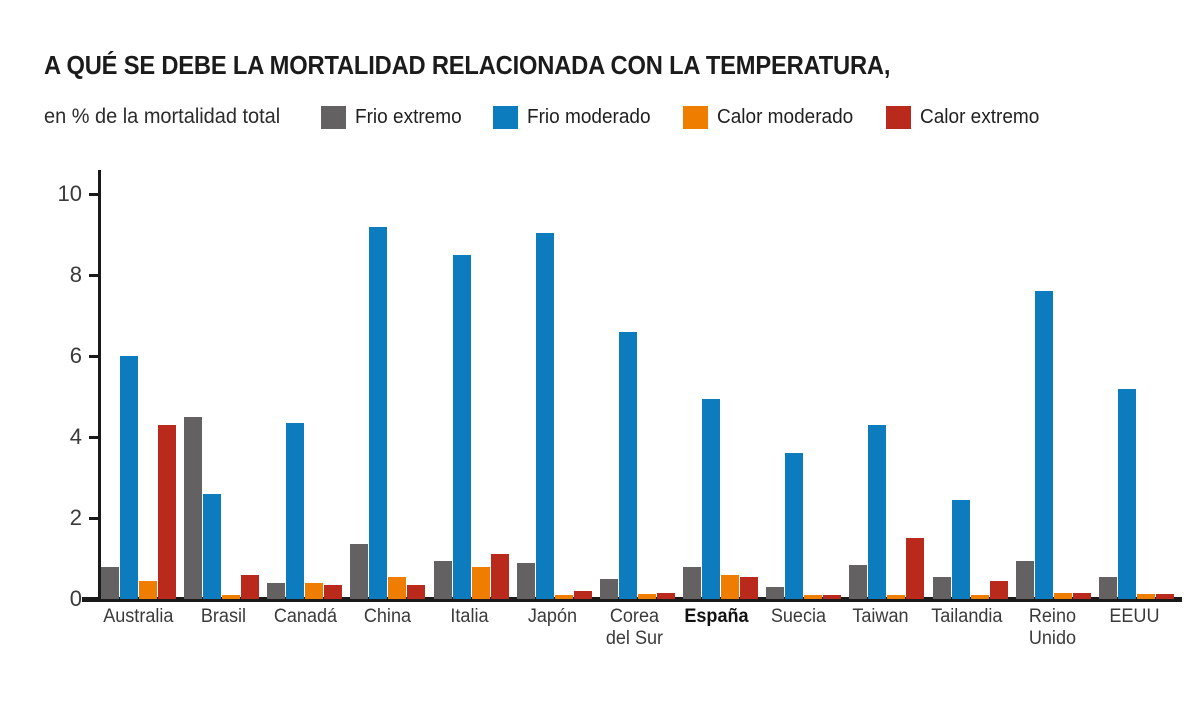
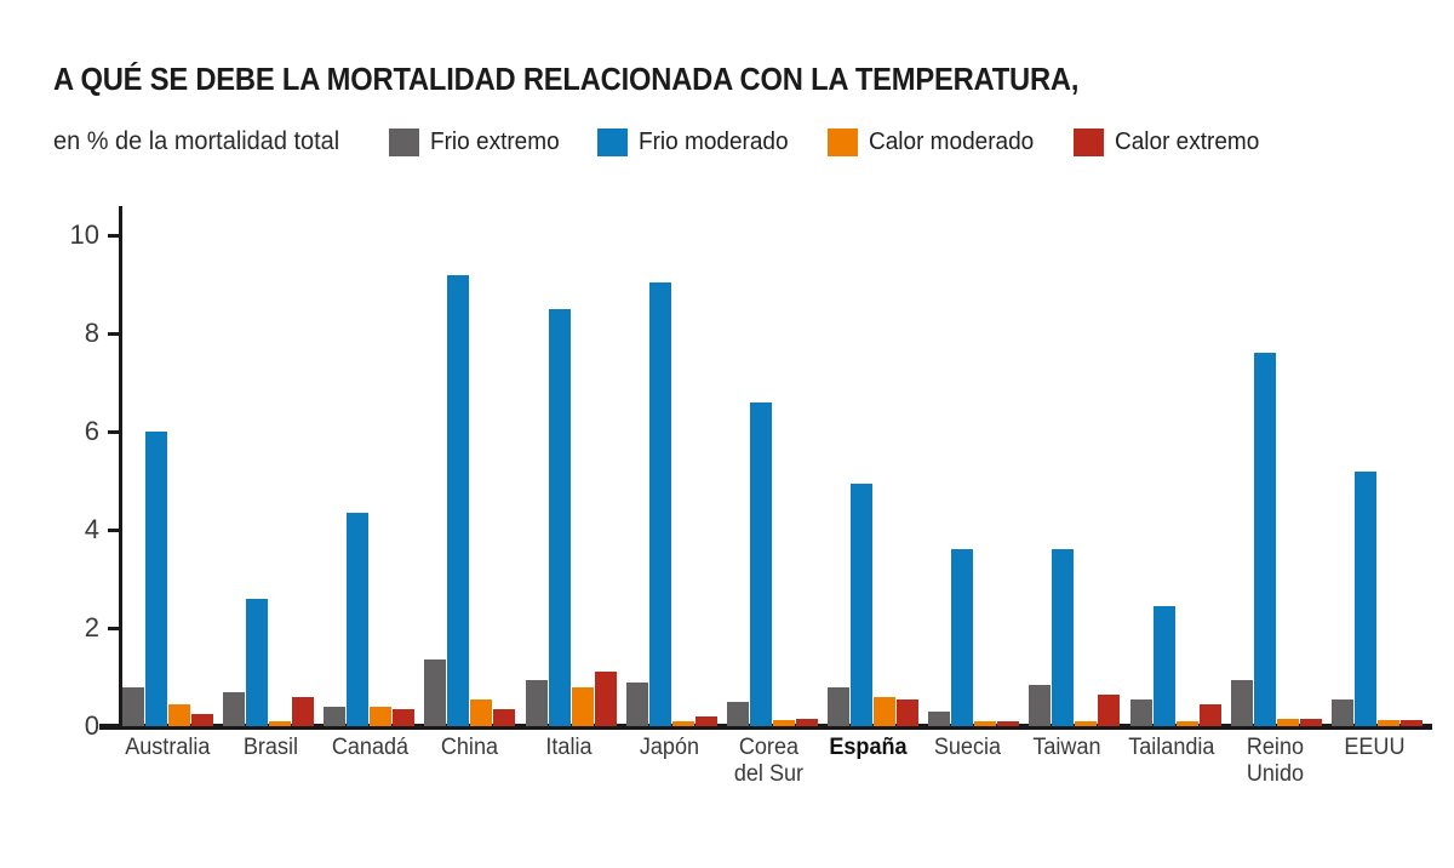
Calor extremo/Australia: 4.3 -> 0.2
Frio extremo/Brasil: 4.5 -> 0.7
Frio moderado/Taiwan: 4.3 -> 3.6
Calor extremo/Taiwan: 1.5 -> 0.7
